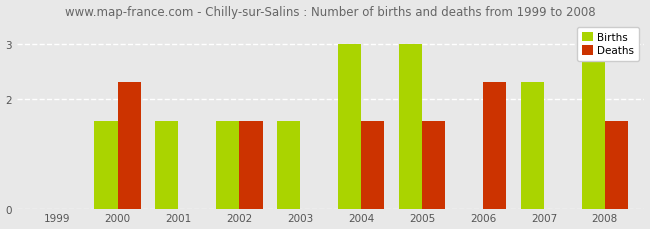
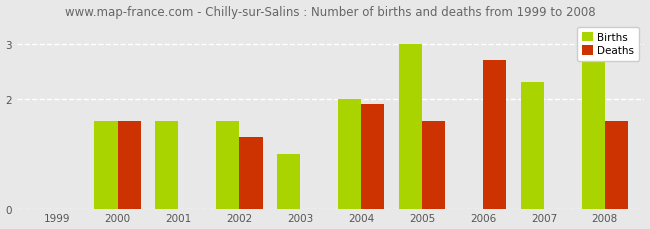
Deaths/2000: 2.3 -> 1.6
Deaths/2002: 1.6 -> 1.3
Births/2003: 1.6 -> 1.0
Births/2004: 3.0 -> 2.0
Deaths/2004: 1.6 -> 1.9
Deaths/2006: 2.3 -> 2.7
